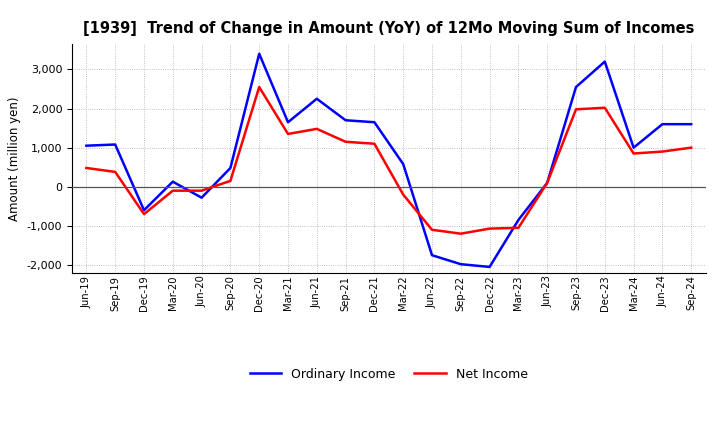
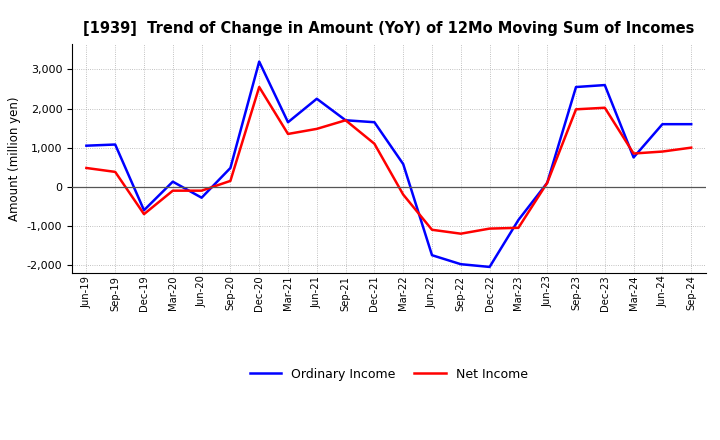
Ordinary Income/Dec-20: 3,400 -> 3,200
Net Income/Sep-21: 1,150 -> 1,700
Ordinary Income/Dec-23: 3,200 -> 2,600
Ordinary Income/Mar-24: 1,000 -> 750
